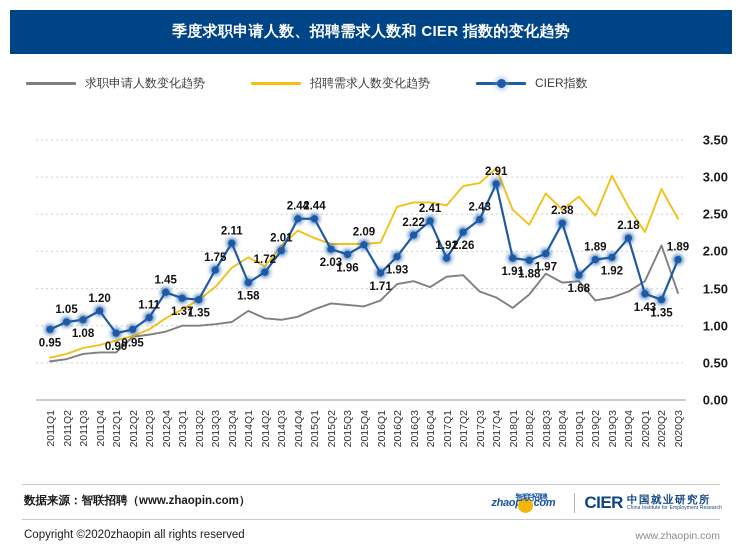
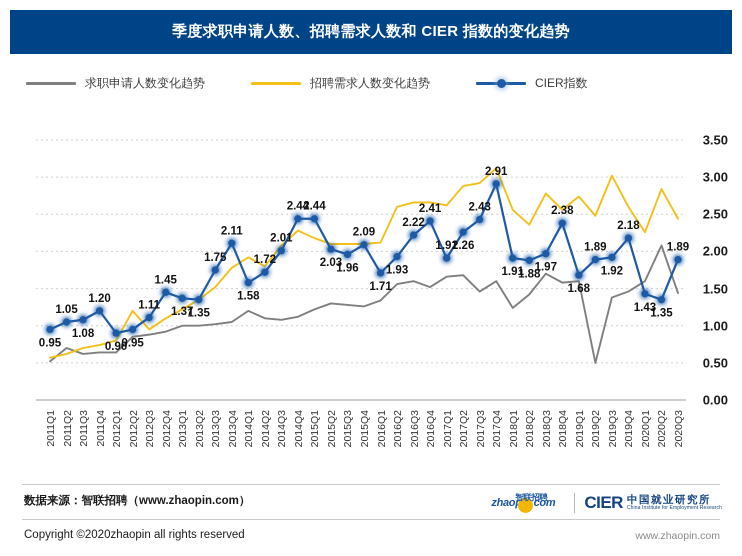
求职申请人数变化趋势/2011Q2: 0.6 -> 0.7
招聘需求人数变化趋势/2012Q2: 0.9 -> 1.2
求职申请人数变化趋势/2017Q4: 1.4 -> 1.6
求职申请人数变化趋势/2019Q2: 1.3 -> 0.5
